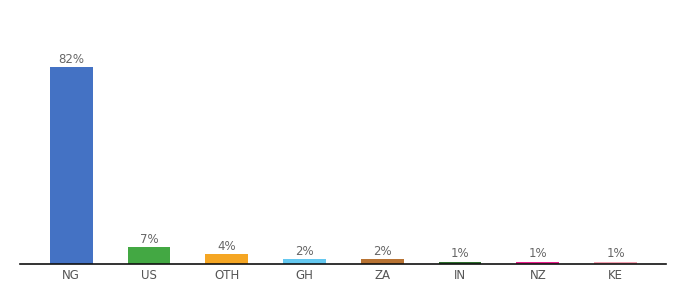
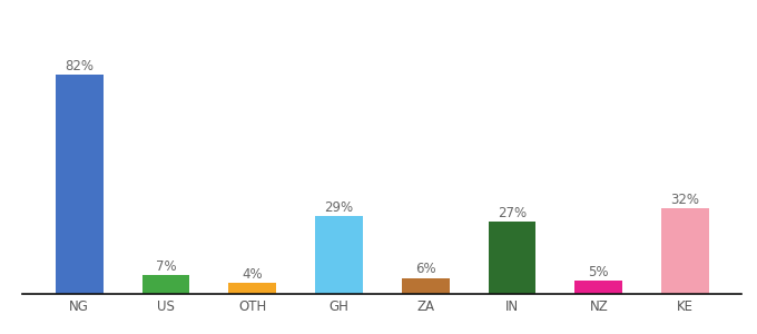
GH: 2% -> 29%
ZA: 2% -> 6%
IN: 1% -> 27%
NZ: 1% -> 5%
KE: 1% -> 32%
